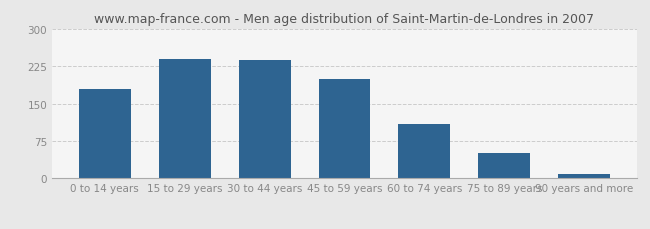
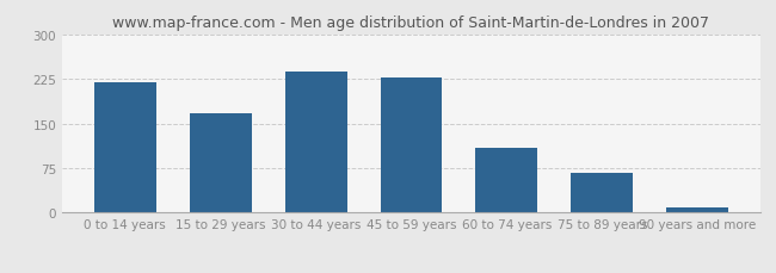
0 to 14 years: 180 -> 220
15 to 29 years: 240 -> 168
45 to 59 years: 200 -> 228
75 to 89 years: 50 -> 68
